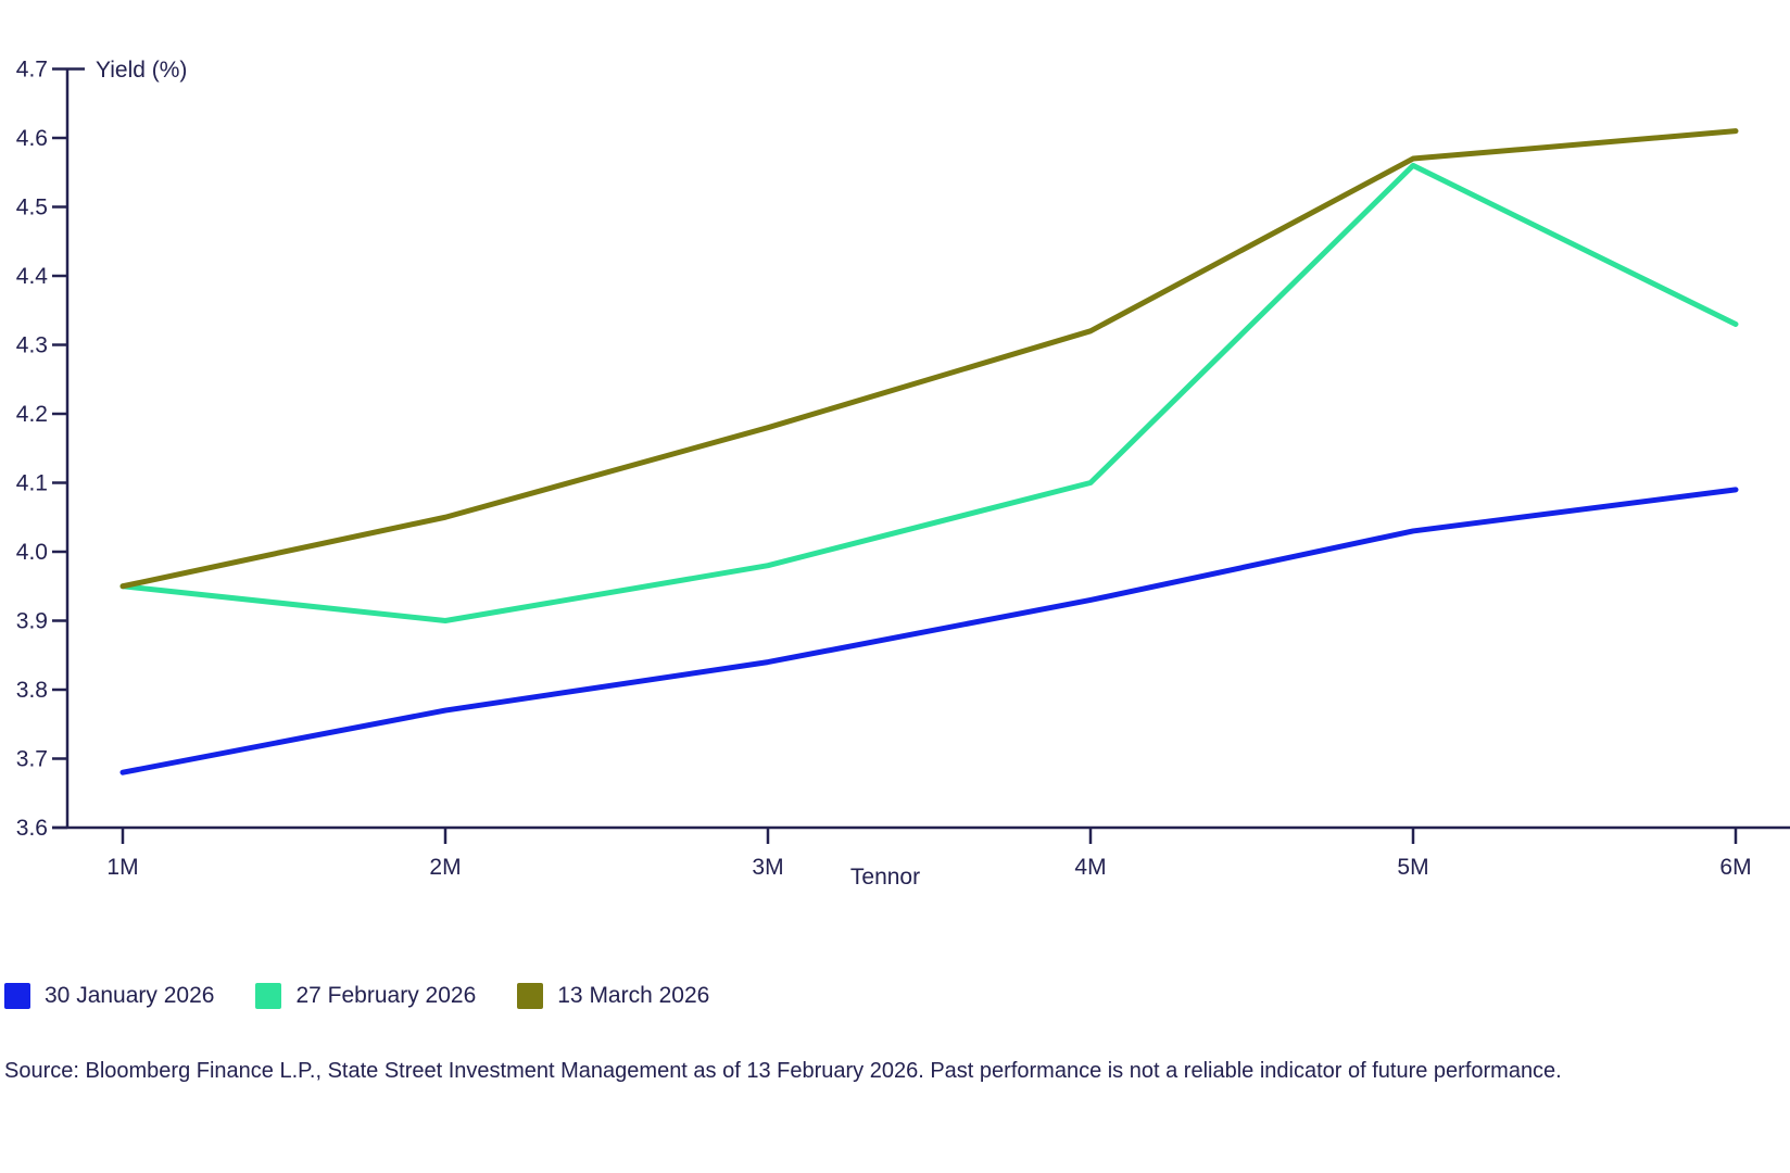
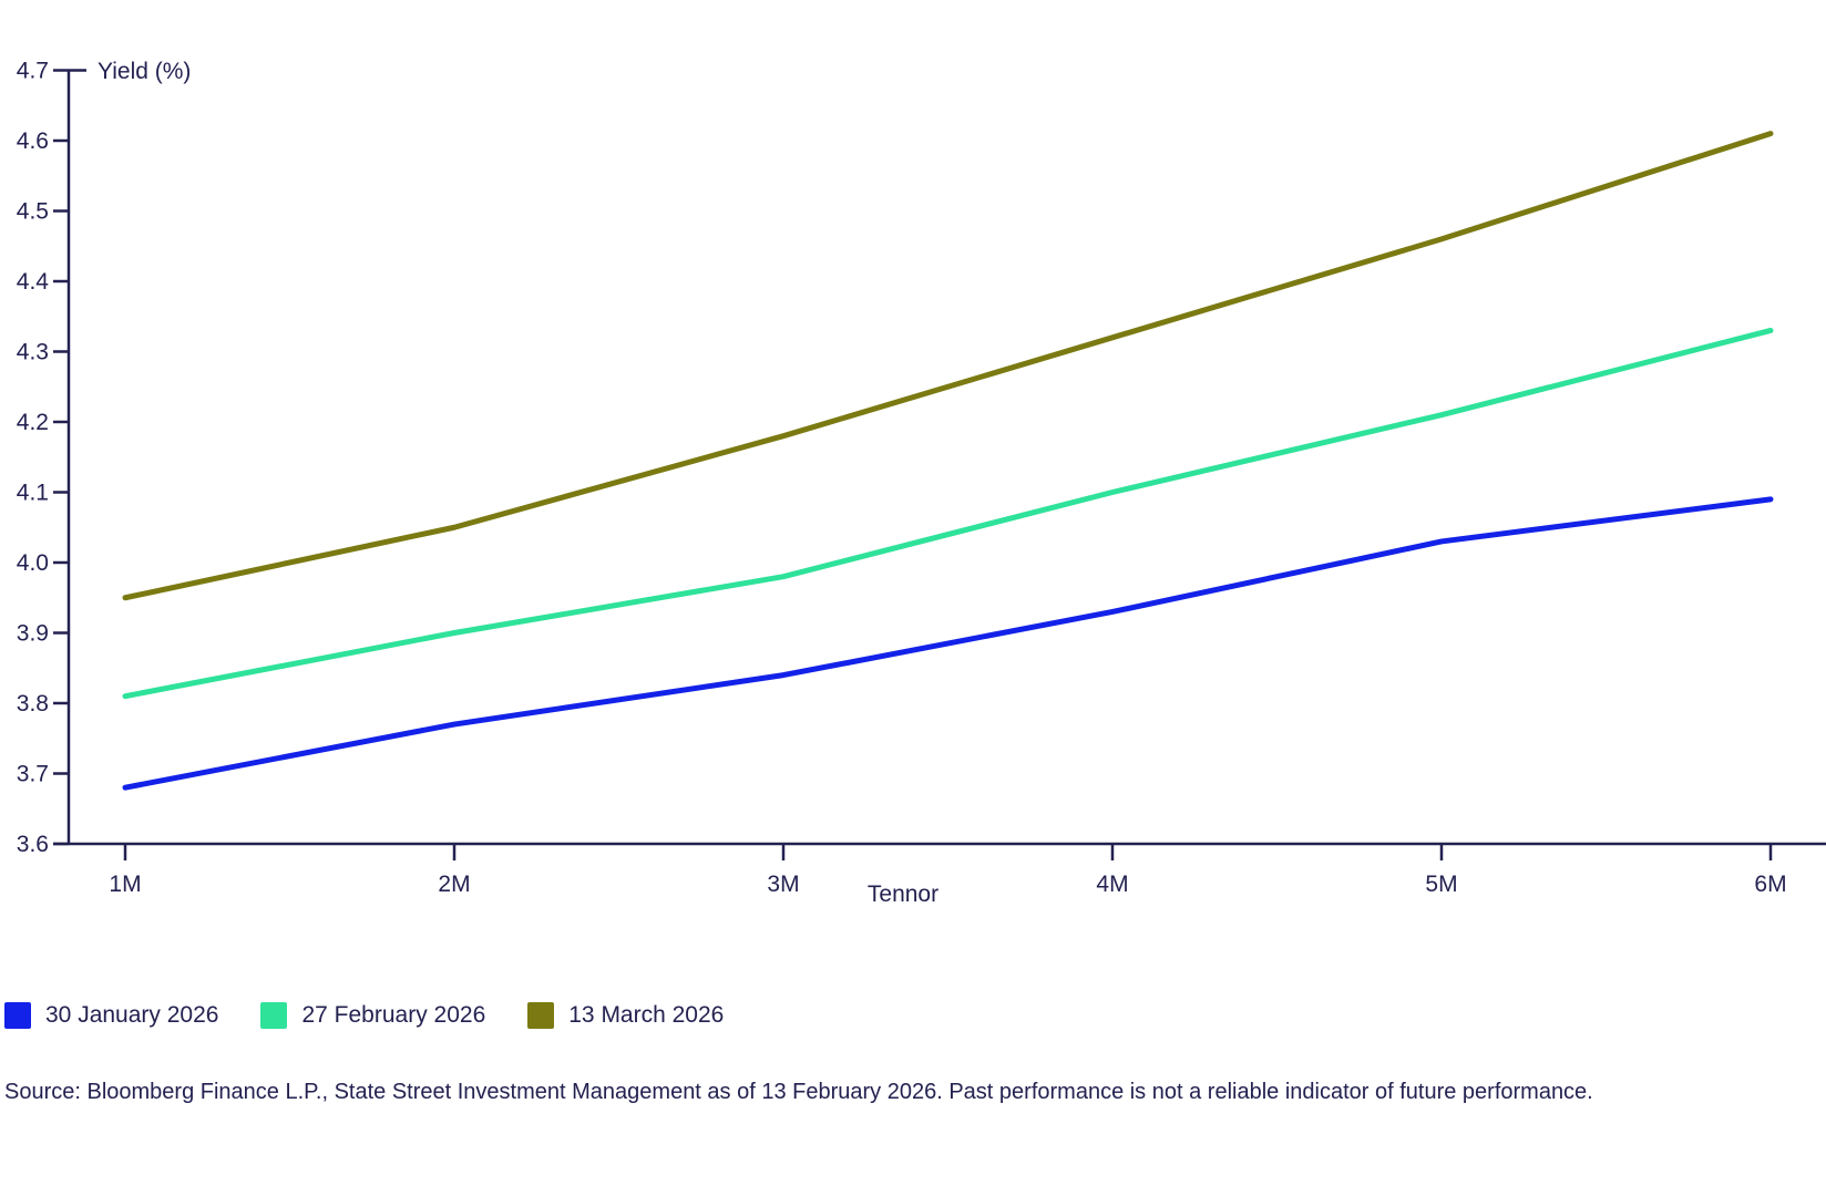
27 February 2026/1M: 3.95 -> 3.81
27 February 2026/5M: 4.56 -> 4.21
13 March 2026/5M: 4.57 -> 4.46
